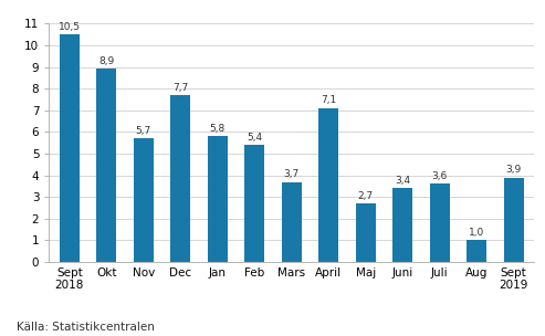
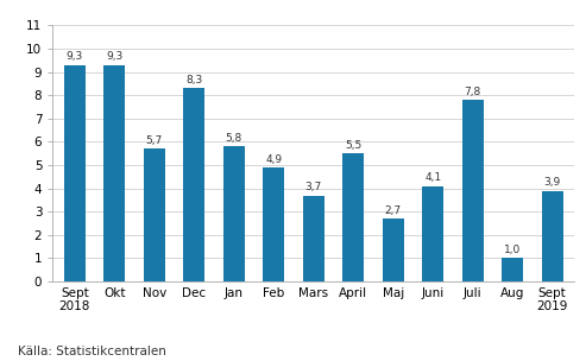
Sept 2018: 10,5 -> 9,3
Okt: 8,9 -> 9,3
Dec: 7,7 -> 8,3
Feb: 5,4 -> 4,9
April: 7,1 -> 5,5
Juni: 3,4 -> 4,1
Juli: 3,6 -> 7,8
